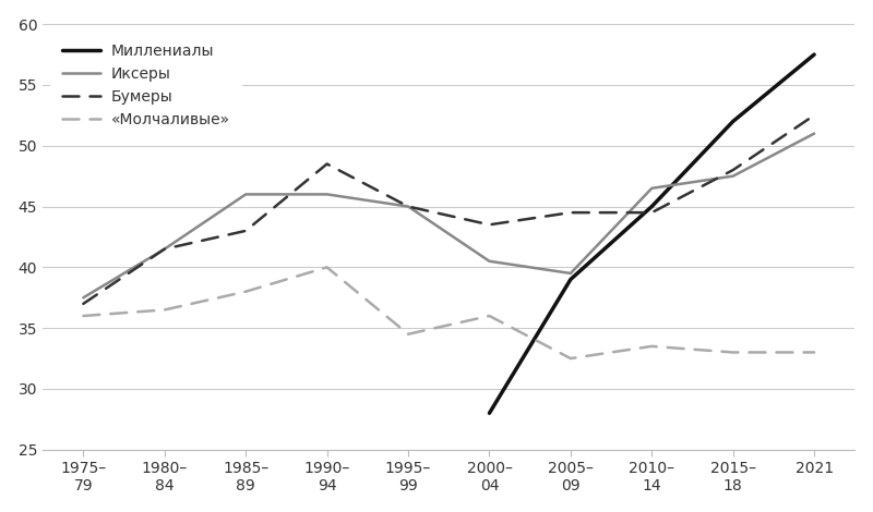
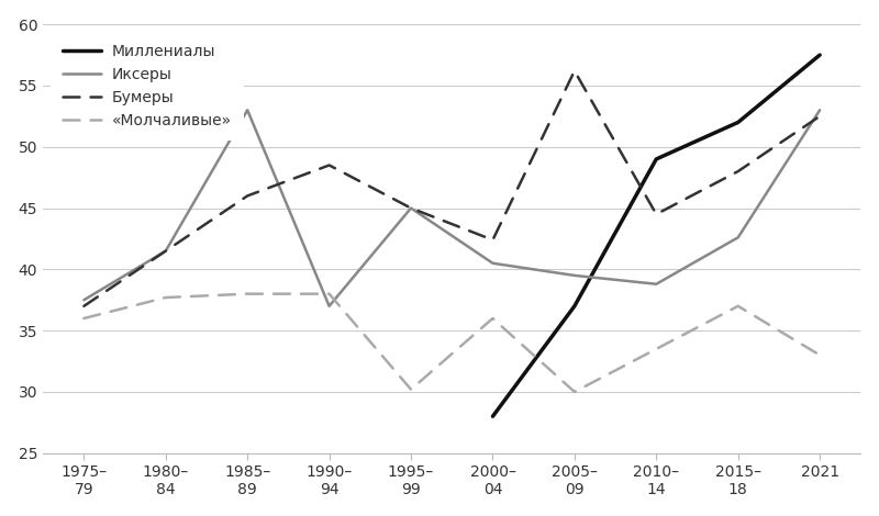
«Молчаливые»/1980– 84: 36.5 -> 37.7
Иксеры/1985– 89: 46.0 -> 53.0
Бумеры/1985– 89: 43.0 -> 46.0
Иксеры/1990– 94: 46.0 -> 37.0
«Молчаливые»/1990– 94: 40.0 -> 38.0
«Молчаливые»/1995– 99: 34.5 -> 30.2
Бумеры/2000– 04: 43.5 -> 42.4
Миллениалы/2005– 09: 39.0 -> 37.0
Бумеры/2005– 09: 44.5 -> 56.2
«Молчаливые»/2005– 09: 32.5 -> 30.0
Миллениалы/2010– 14: 45.0 -> 49.0
Иксеры/2010– 14: 46.5 -> 38.8
Иксеры/2015– 18: 47.5 -> 42.6
«Молчаливые»/2015– 18: 33.0 -> 37.0
Иксеры/2021: 51.0 -> 53.0
